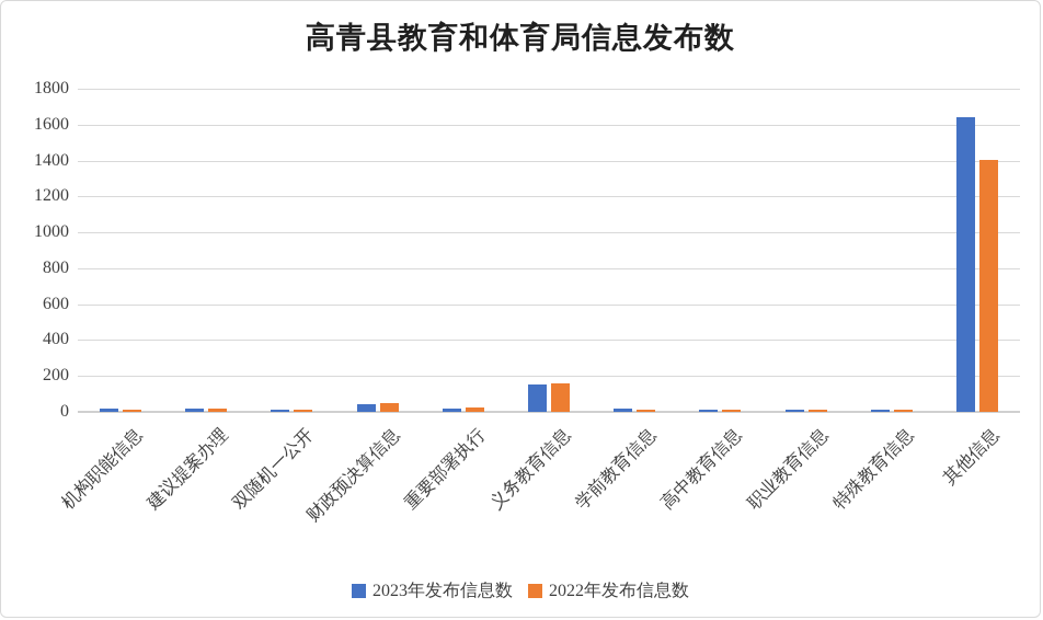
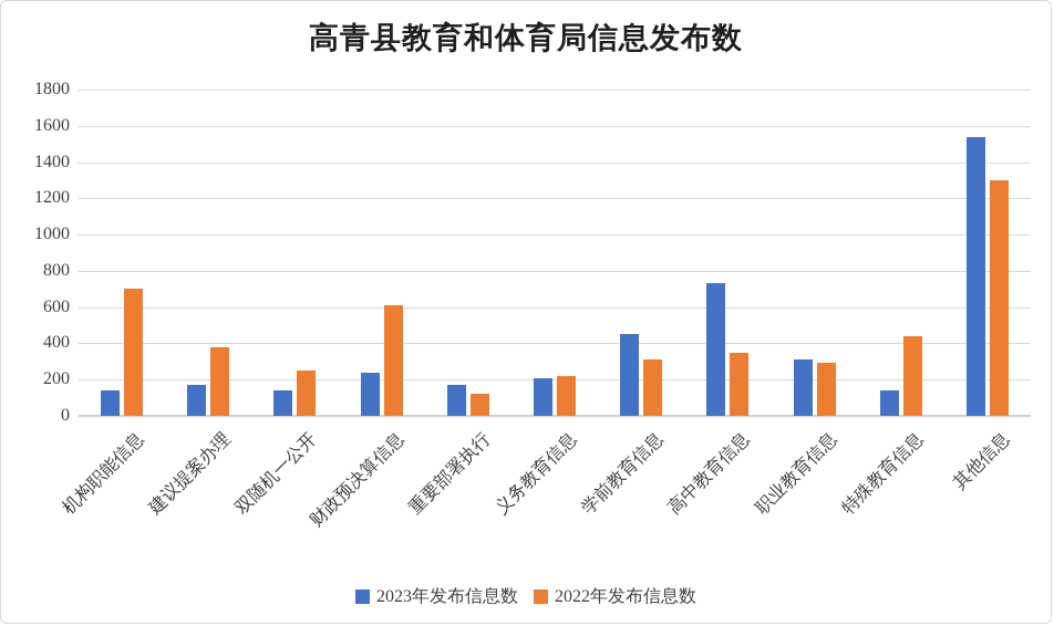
2023年发布信息数/机构职能信息: 20 -> 140
2022年发布信息数/机构职能信息: 10 -> 700
2023年发布信息数/建议提案办理: 20 -> 170
2022年发布信息数/建议提案办理: 20 -> 380
2023年发布信息数/双随机一公开: 10 -> 140
2022年发布信息数/双随机一公开: 10 -> 250
2023年发布信息数/财政预决算信息: 40 -> 240
2022年发布信息数/财政预决算信息: 50 -> 610
2023年发布信息数/重要部署执行: 20 -> 170
2022年发布信息数/重要部署执行: 20 -> 120
2023年发布信息数/义务教育信息: 160 -> 210
2022年发布信息数/义务教育信息: 160 -> 220
2023年发布信息数/学前教育信息: 20 -> 450
2022年发布信息数/学前教育信息: 10 -> 310
2023年发布信息数/高中教育信息: 10 -> 730
2022年发布信息数/高中教育信息: 10 -> 350
2023年发布信息数/职业教育信息: 10 -> 310
2022年发布信息数/职业教育信息: 10 -> 290
2023年发布信息数/特殊教育信息: 10 -> 140
2022年发布信息数/特殊教育信息: 10 -> 440
2023年发布信息数/其他信息: 1640 -> 1540
2022年发布信息数/其他信息: 1400 -> 1300
